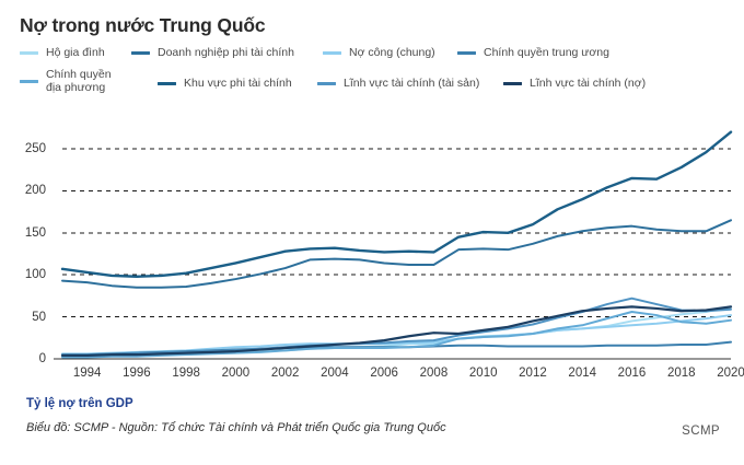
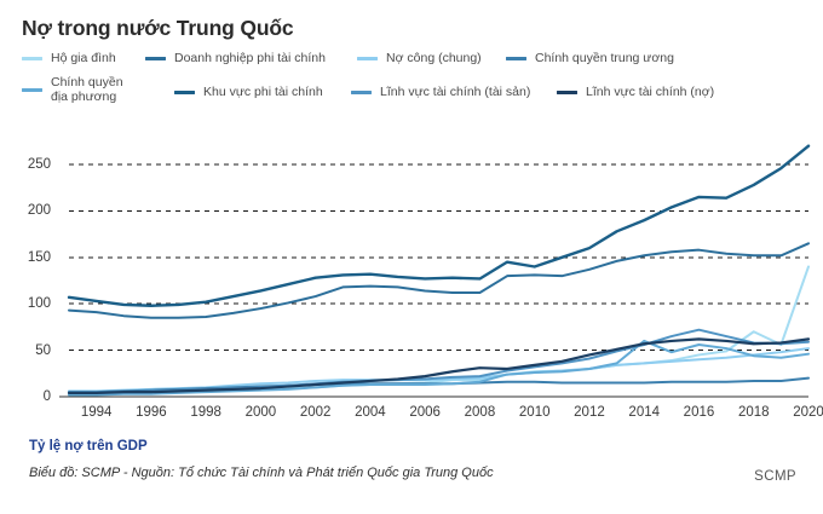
Khu vực phi tài chính/2010: 150 -> 140
Chính quyền địa phương/2014: 40 -> 60
Hộ gia đình/2018: 50 -> 70
Hộ gia đình/2020: 60 -> 140
